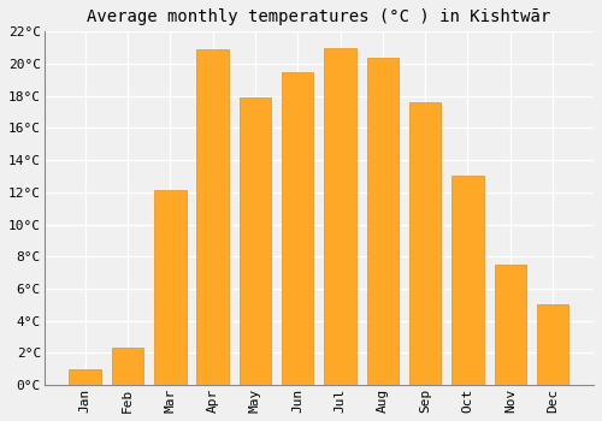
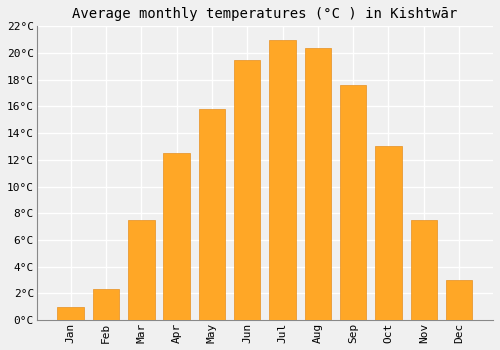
Mar: 12.1°C -> 7.5°C
Apr: 20.9°C -> 12.5°C
May: 17.9°C -> 15.8°C
Dec: 5.0°C -> 3.0°C
